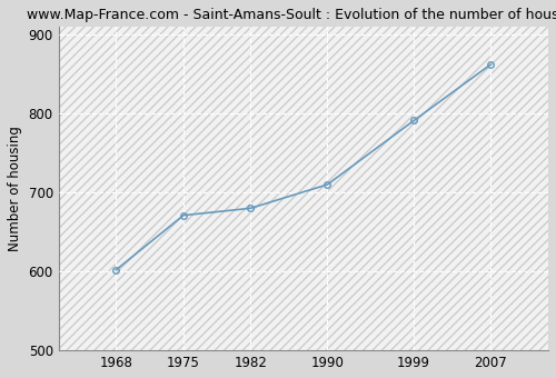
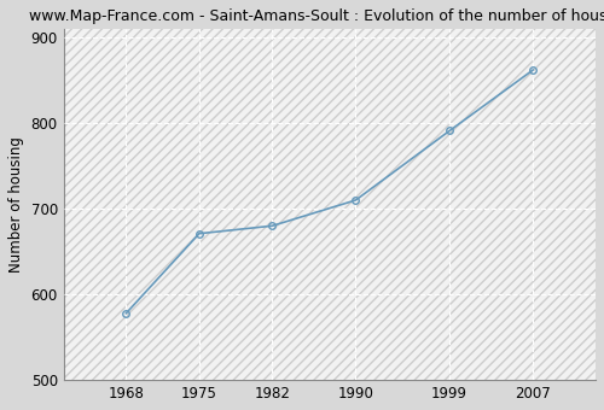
1968: 602 -> 578
